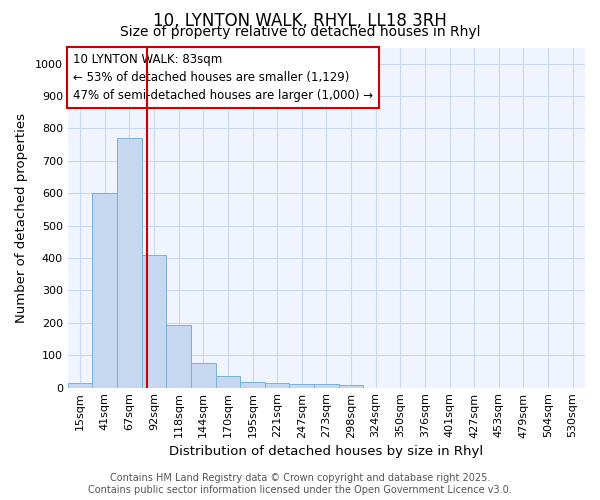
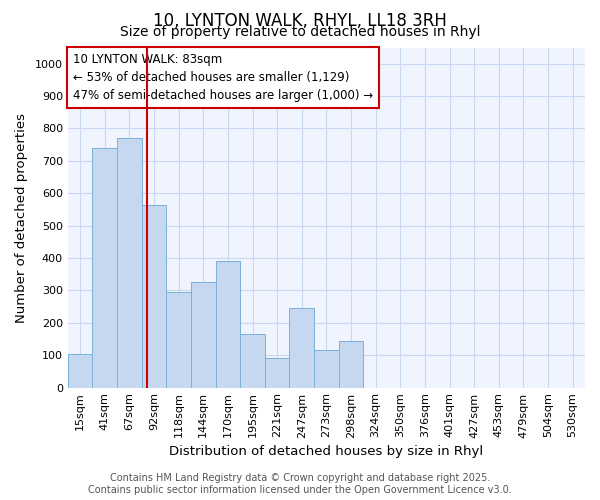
15sqm: 13 -> 105
41sqm: 600 -> 740
92sqm: 410 -> 565
118sqm: 193 -> 295
144sqm: 75 -> 325
170sqm: 37 -> 390
195sqm: 18 -> 165
221sqm: 13 -> 90
247sqm: 12 -> 245
273sqm: 12 -> 115
298sqm: 7 -> 145
